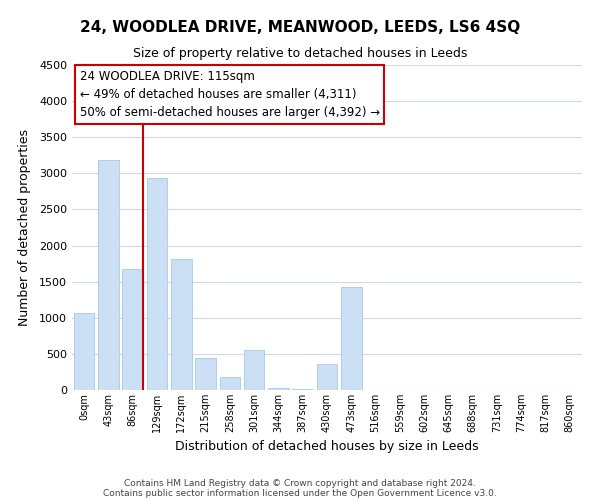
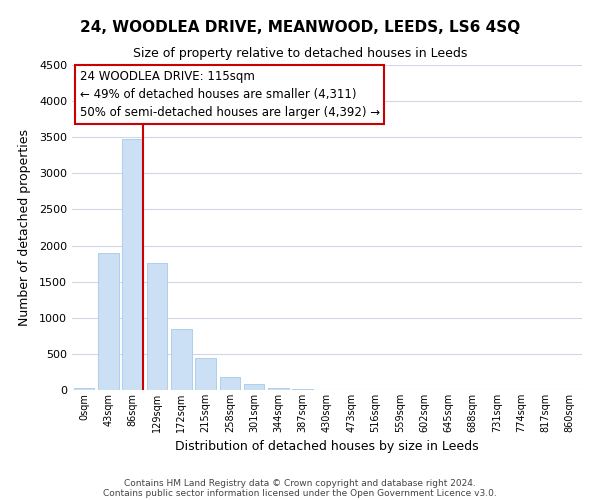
0sqm: 1060 -> 30
43sqm: 3180 -> 1900
86sqm: 1680 -> 3470
129sqm: 2940 -> 1760
172sqm: 1820 -> 850
301sqm: 560 -> 90
430sqm: 360 -> 0
473sqm: 1420 -> 0
